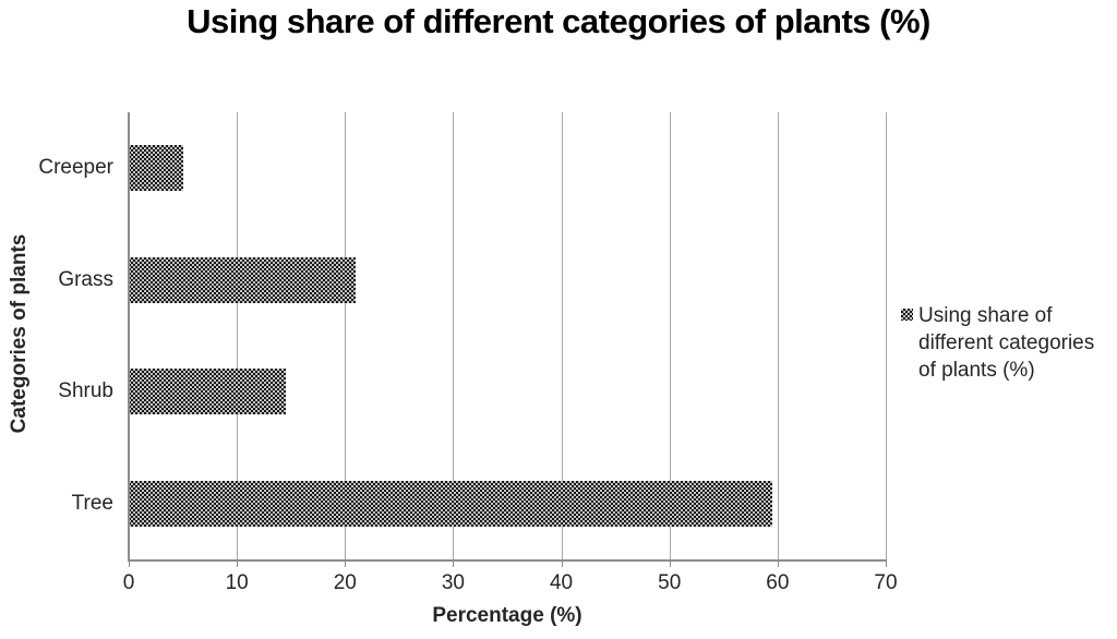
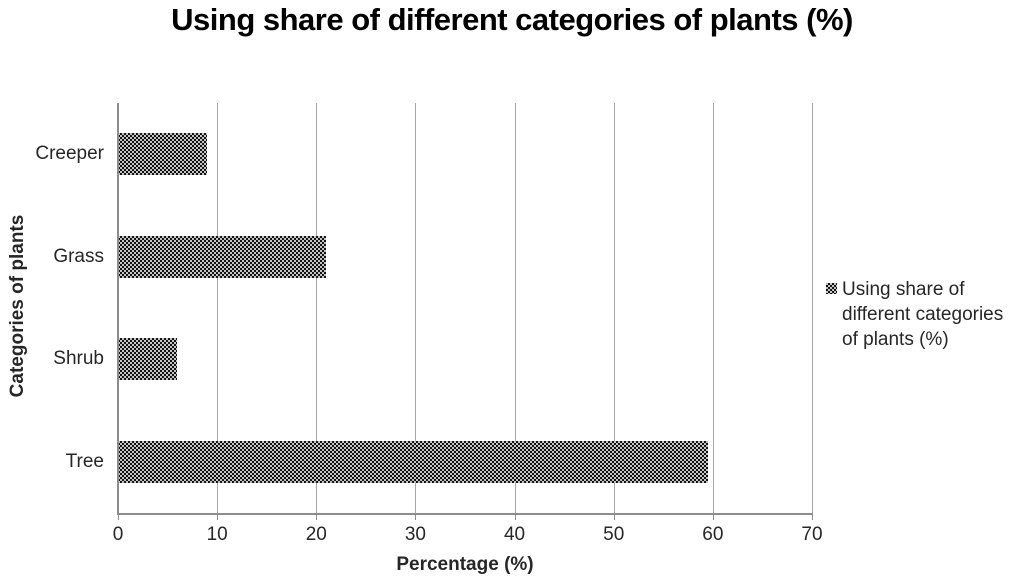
Creeper: 5 -> 9
Shrub: 14 -> 6
